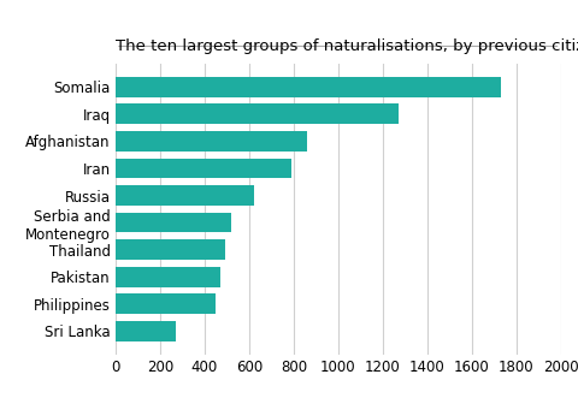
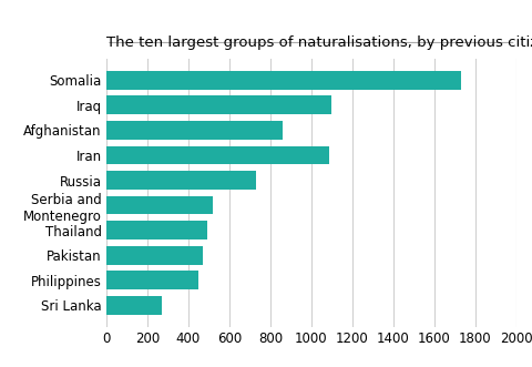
Iraq: 1270 -> 1100
Iran: 790 -> 1090
Russia: 620 -> 730
